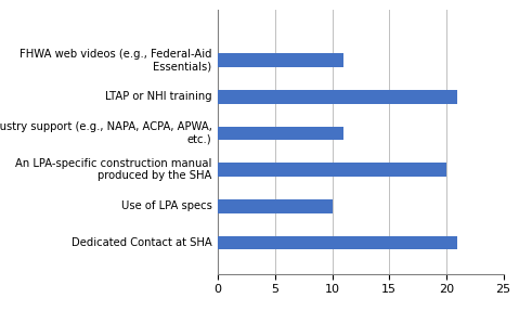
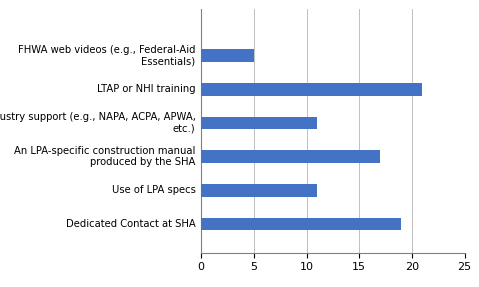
FHWA web videos (e.g., Federal-Aid Essentials): 11 -> 5
An LPA-specific construction manual produced by the SHA: 20 -> 17
Use of LPA specs: 10 -> 11
Dedicated Contact at SHA: 21 -> 19
